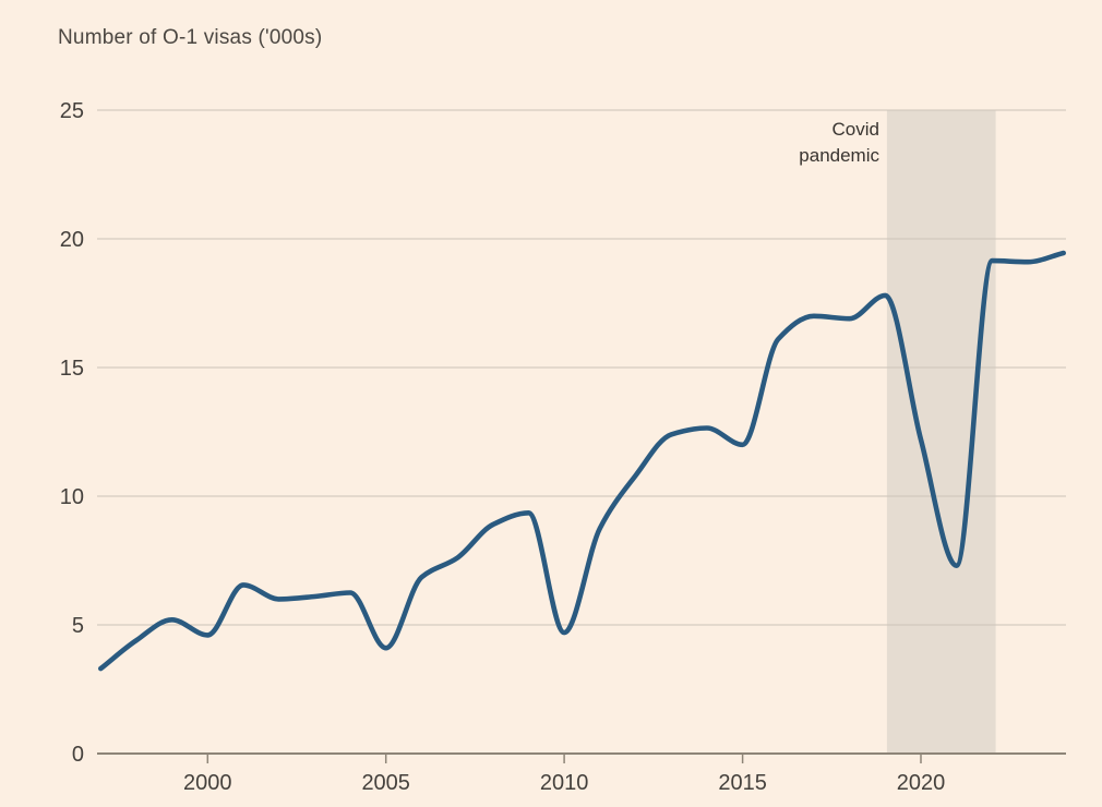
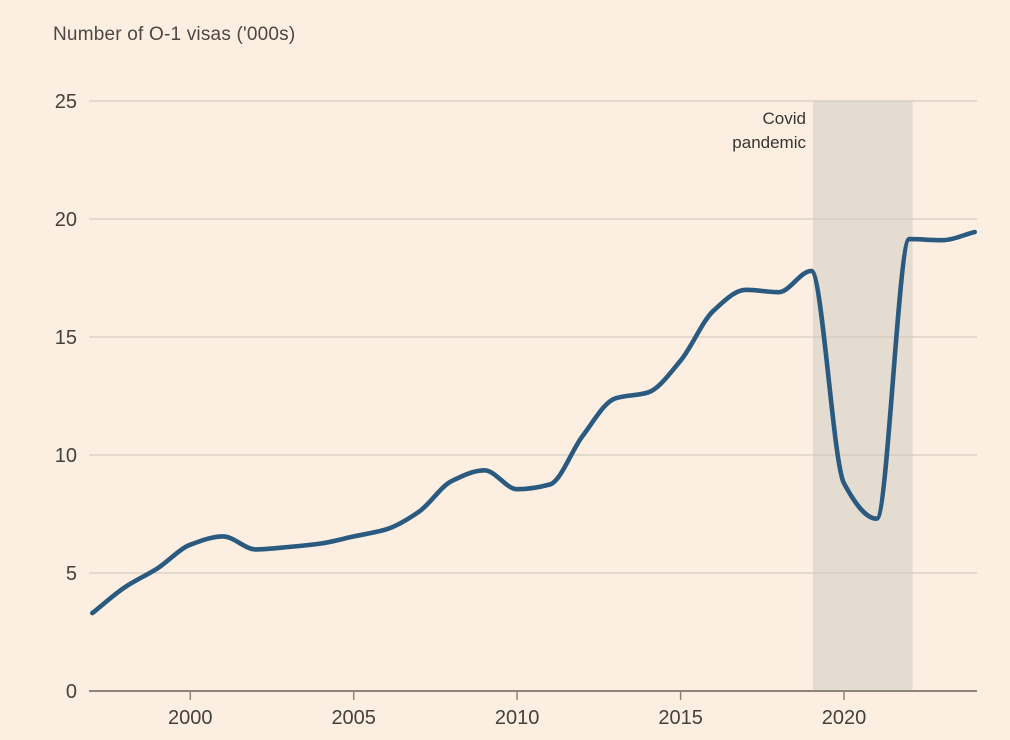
2000: 4.6 -> 6.2
2005: 4.1 -> 6.5
2010: 4.7 -> 8.6
2015: 12.0 -> 14.0
2020: 12.2 -> 8.8
